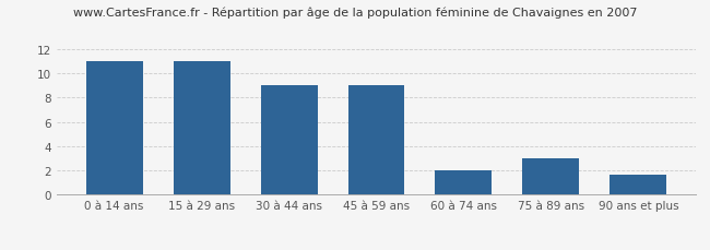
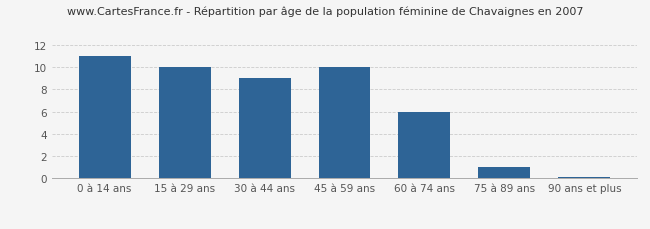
15 à 29 ans: 11.0 -> 10.0
45 à 59 ans: 9.0 -> 10.0
60 à 74 ans: 2.0 -> 6.0
75 à 89 ans: 3.0 -> 1.0
90 ans et plus: 1.7 -> 0.1
